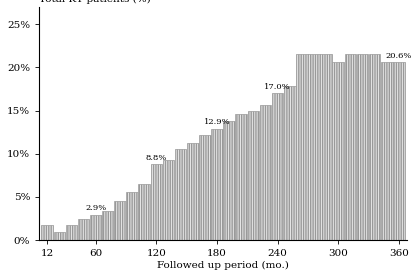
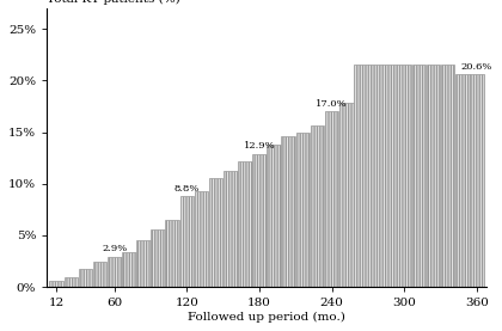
12: 1.8% -> 0.6%
300: 20.6% -> 21.5%
